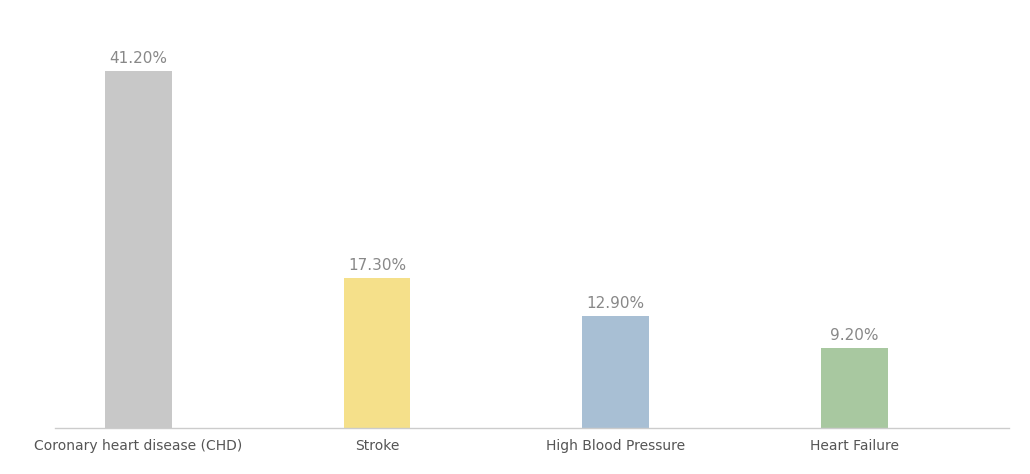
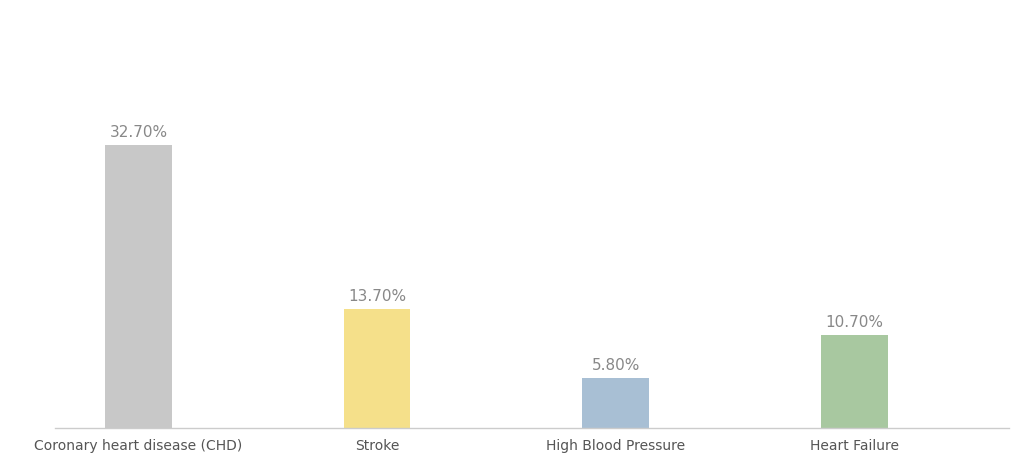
Coronary heart disease (CHD): 41.20% -> 32.70%
Stroke: 17.30% -> 13.70%
High Blood Pressure: 12.90% -> 5.80%
Heart Failure: 9.20% -> 10.70%
